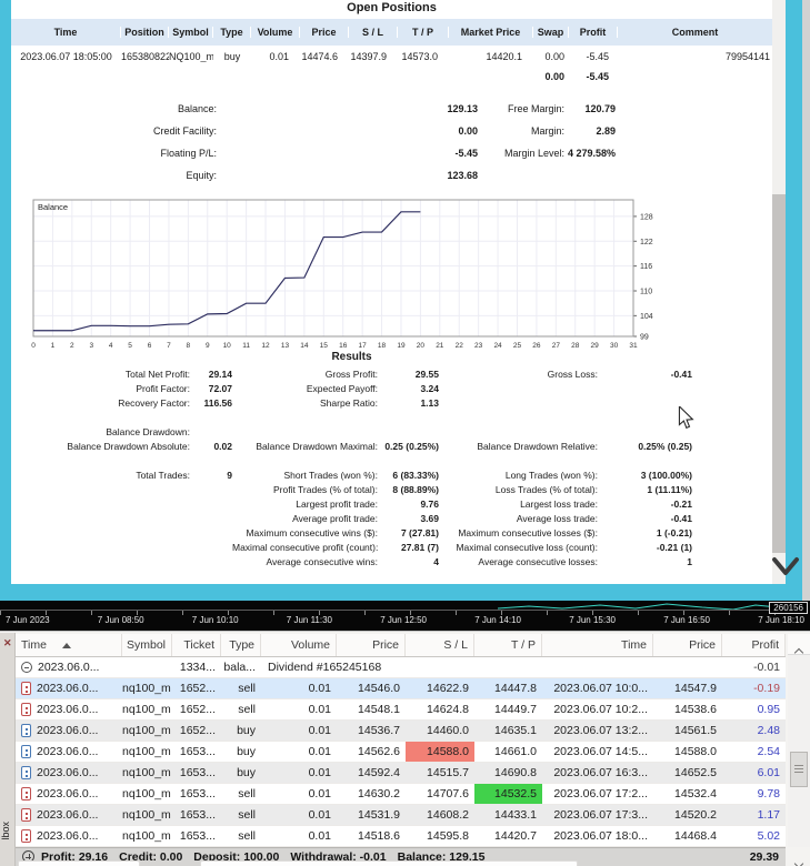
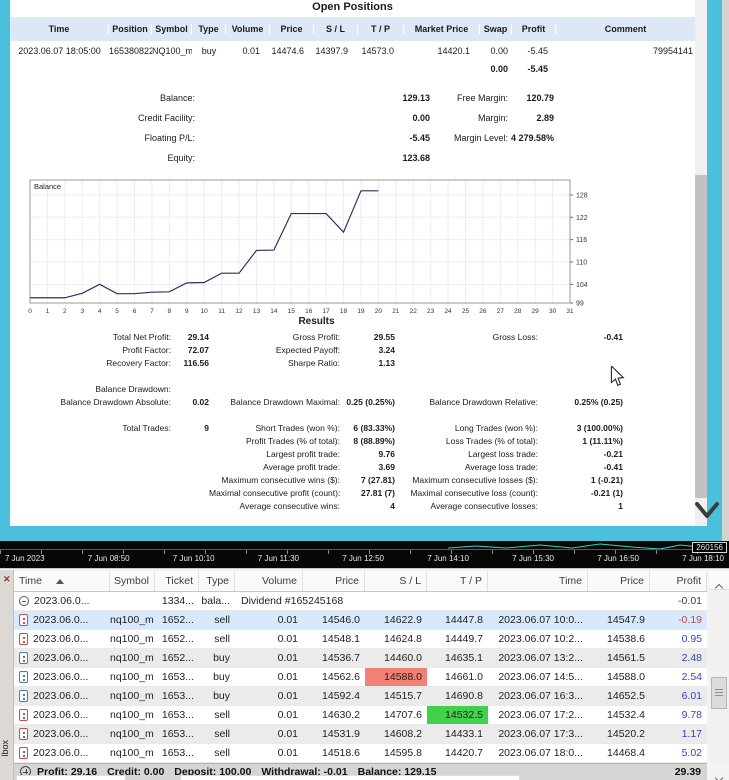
4: 102 -> 104
17: 124 -> 123
18: 124 -> 118
